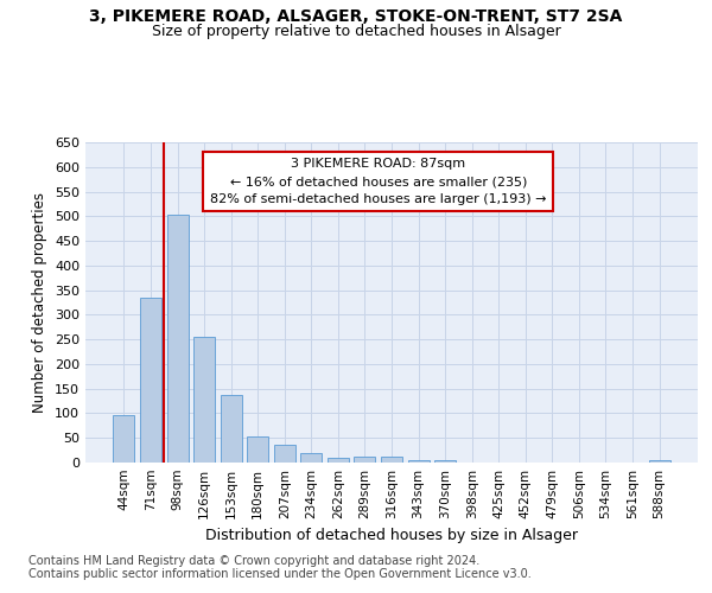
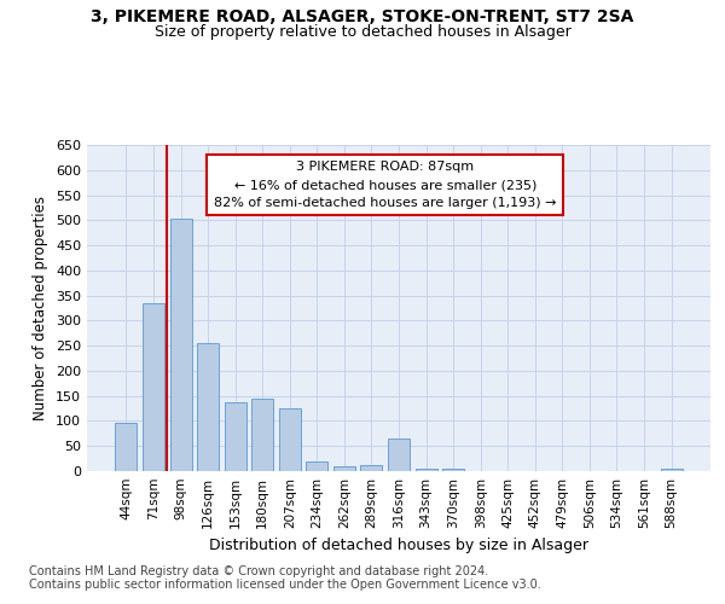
180sqm: 54 -> 145
207sqm: 37 -> 125
316sqm: 11 -> 65
